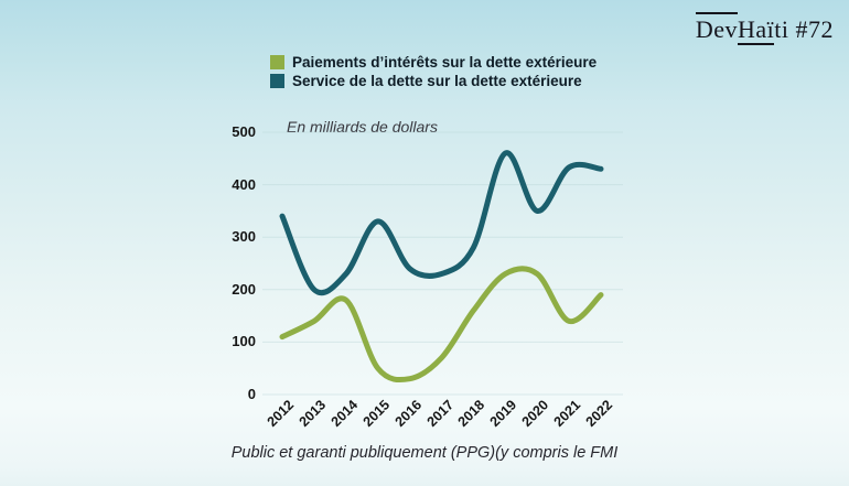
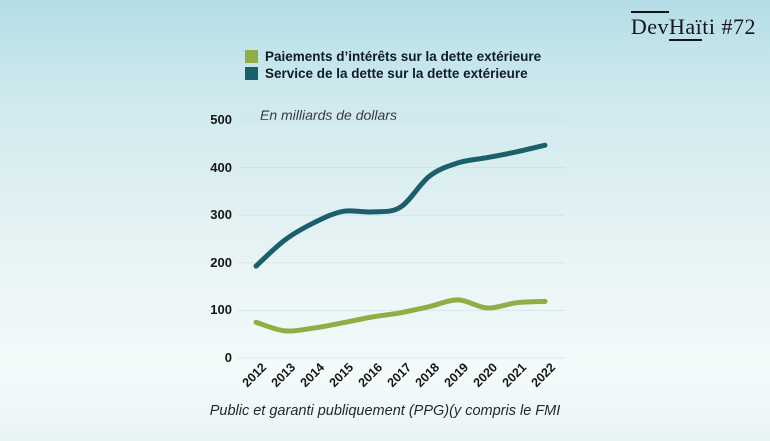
Paiements d’intérêts sur la dette extérieure/2012: 110 -> 80
Service de la dette sur la dette extérieure/2012: 340 -> 190
Paiements d’intérêts sur la dette extérieure/2013: 140 -> 60
Service de la dette sur la dette extérieure/2013: 200 -> 250
Paiements d’intérêts sur la dette extérieure/2014: 180 -> 60
Service de la dette sur la dette extérieure/2014: 230 -> 280
Paiements d’intérêts sur la dette extérieure/2015: 50 -> 70
Service de la dette sur la dette extérieure/2015: 330 -> 310
Paiements d’intérêts sur la dette extérieure/2016: 30 -> 90
Service de la dette sur la dette extérieure/2016: 240 -> 310
Paiements d’intérêts sur la dette extérieure/2017: 70 -> 100
Service de la dette sur la dette extérieure/2017: 230 -> 320
Paiements d’intérêts sur la dette extérieure/2018: 160 -> 110
Service de la dette sur la dette extérieure/2018: 280 -> 380
Paiements d’intérêts sur la dette extérieure/2019: 230 -> 120
Service de la dette sur la dette extérieure/2019: 460 -> 410
Paiements d’intérêts sur la dette extérieure/2020: 230 -> 100
Service de la dette sur la dette extérieure/2020: 350 -> 420
Paiements d’intérêts sur la dette extérieure/2021: 140 -> 120
Paiements d’intérêts sur la dette extérieure/2022: 190 -> 120
Service de la dette sur la dette extérieure/2022: 430 -> 450
